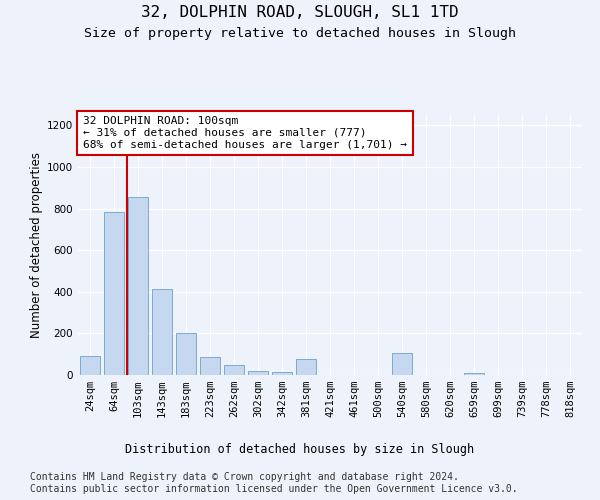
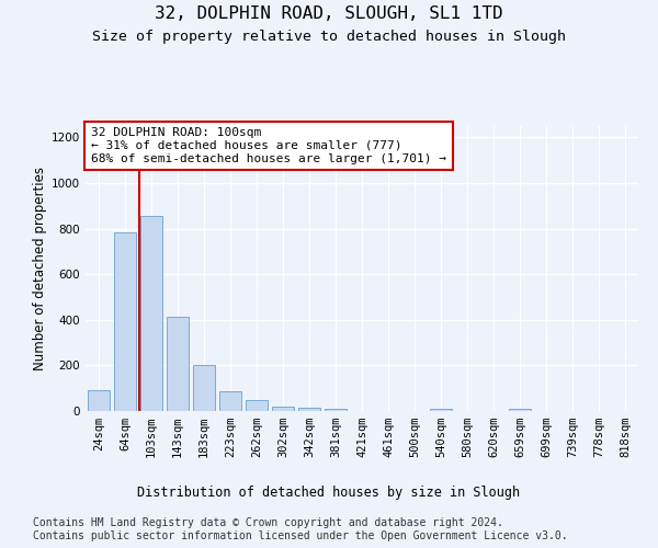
381sqm: 75 -> 10
540sqm: 105 -> 10
